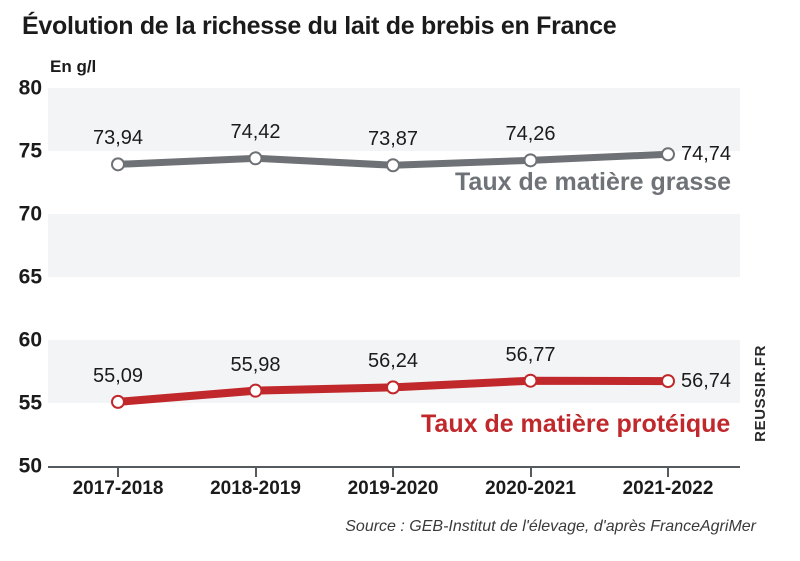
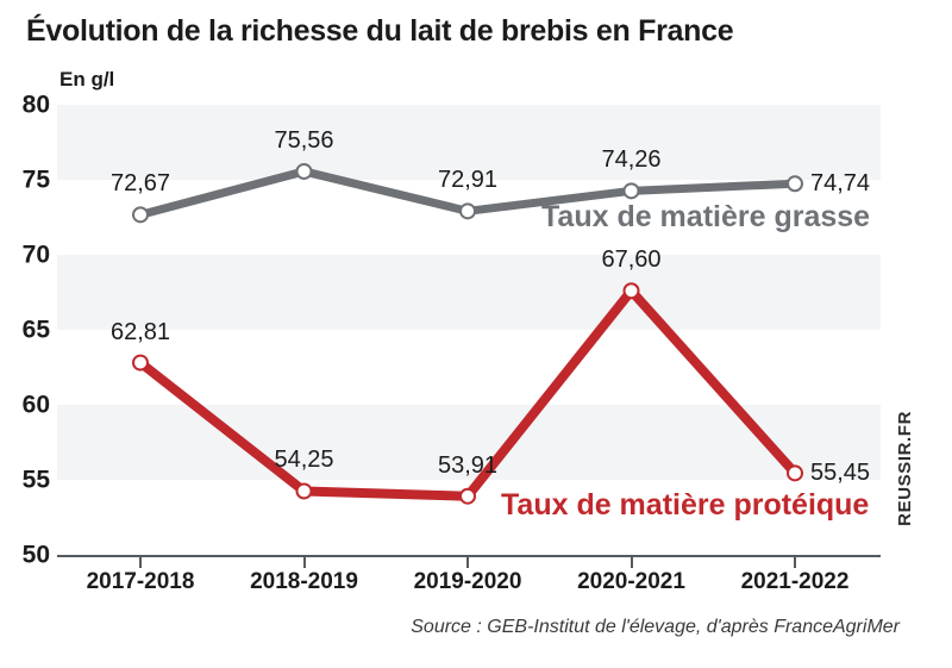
Taux de matière grasse/2017-2018: 73,94 -> 72,67
Taux de matière protéique/2017-2018: 55,09 -> 62,81
Taux de matière grasse/2018-2019: 74,42 -> 75,56
Taux de matière protéique/2018-2019: 55,98 -> 54,25
Taux de matière grasse/2019-2020: 73,87 -> 72,91
Taux de matière protéique/2019-2020: 56,24 -> 53,91
Taux de matière protéique/2020-2021: 56,77 -> 67,60
Taux de matière protéique/2021-2022: 56,74 -> 55,45
